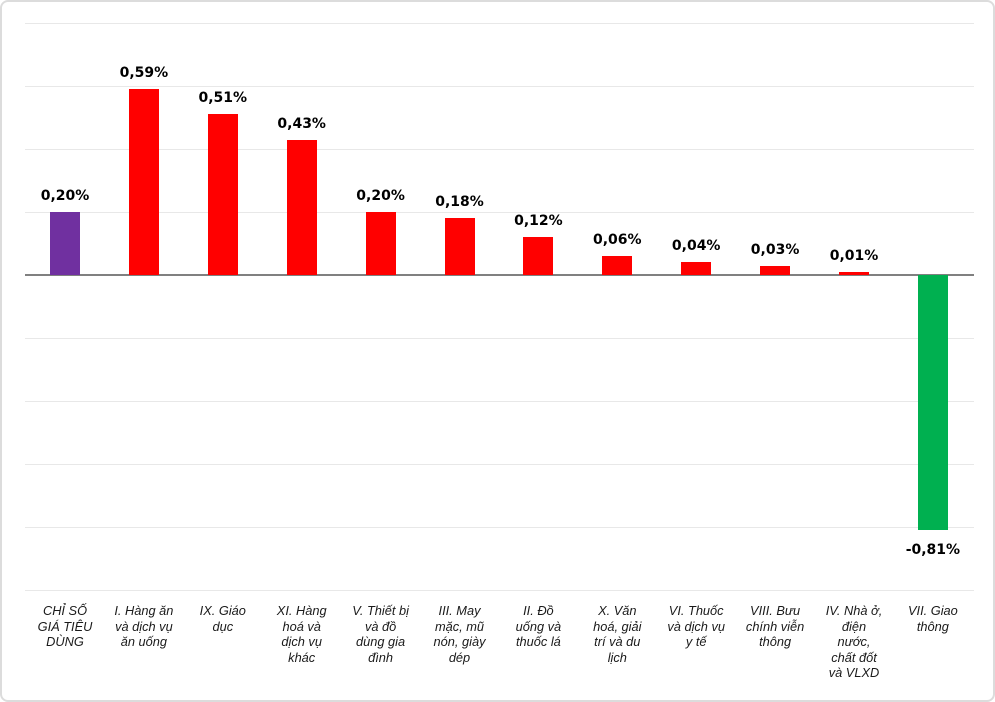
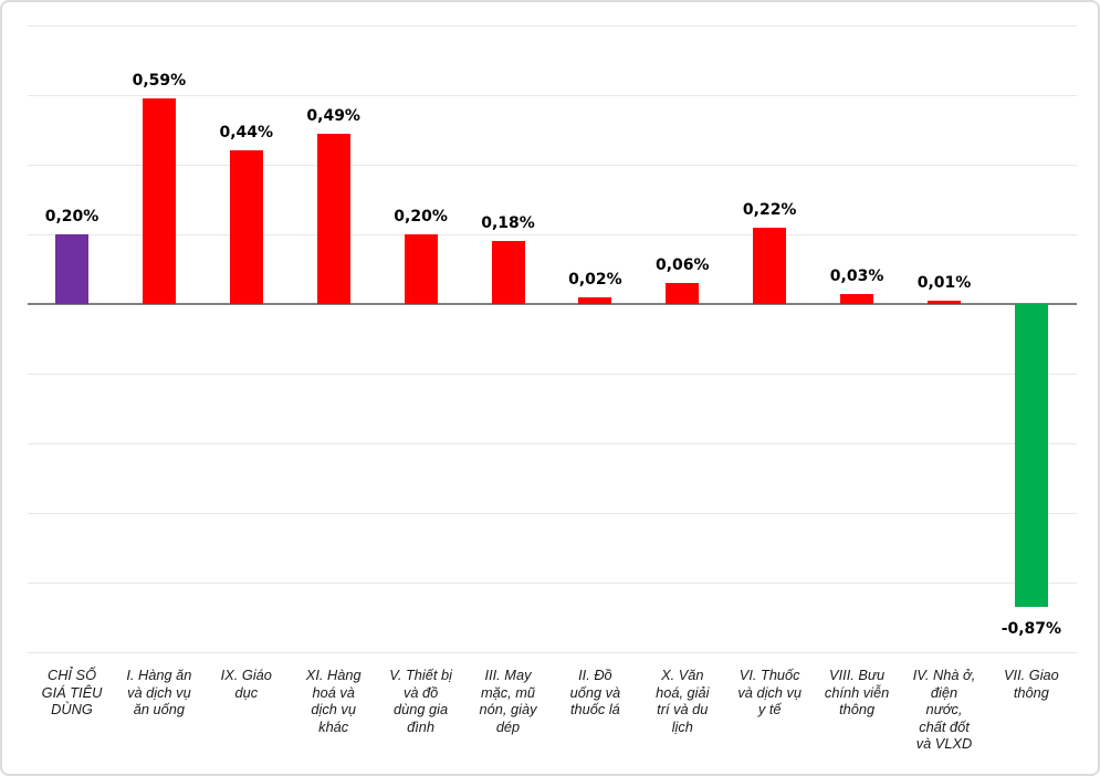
IX. Giáo dục: 0,51% -> 0,44%
XI. Hàng hoá và dịch vụ khác: 0,43% -> 0,49%
II. Đồ uống và thuốc lá: 0,12% -> 0,02%
VI. Thuốc và dịch vụ y tế: 0,04% -> 0,22%
VII. Giao thông: -0,81% -> -0,87%
